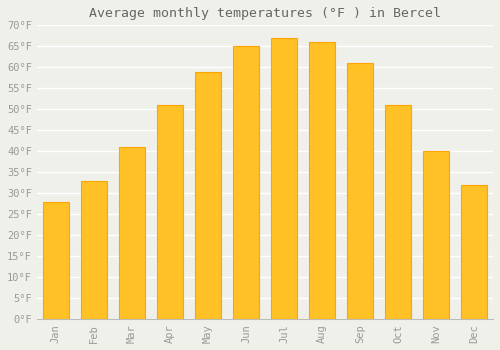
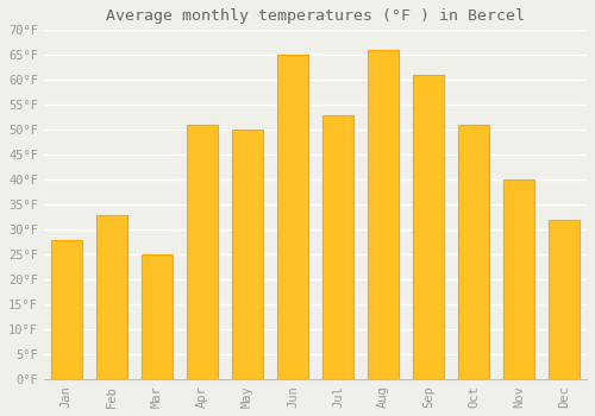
Mar: 41°F -> 25°F
May: 59°F -> 50°F
Jul: 67°F -> 53°F
